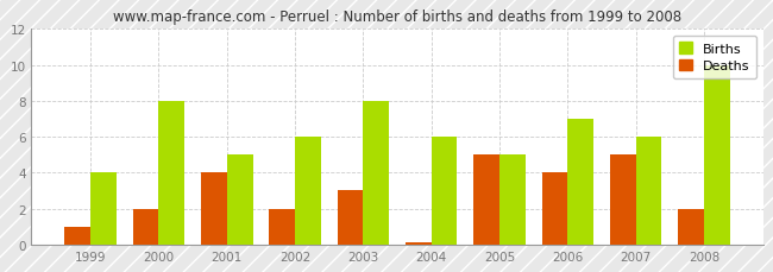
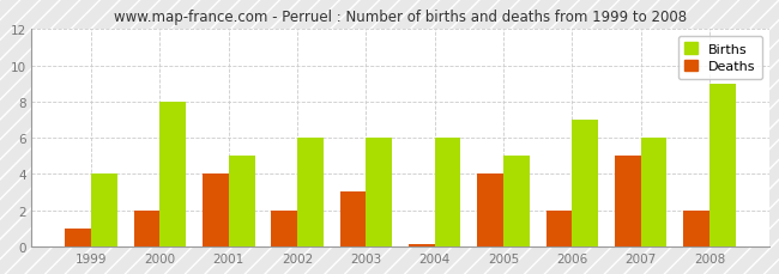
Births/2003: 8 -> 6
Deaths/2005: 5.0 -> 4.0
Deaths/2006: 4.0 -> 2.0
Births/2008: 10 -> 9
